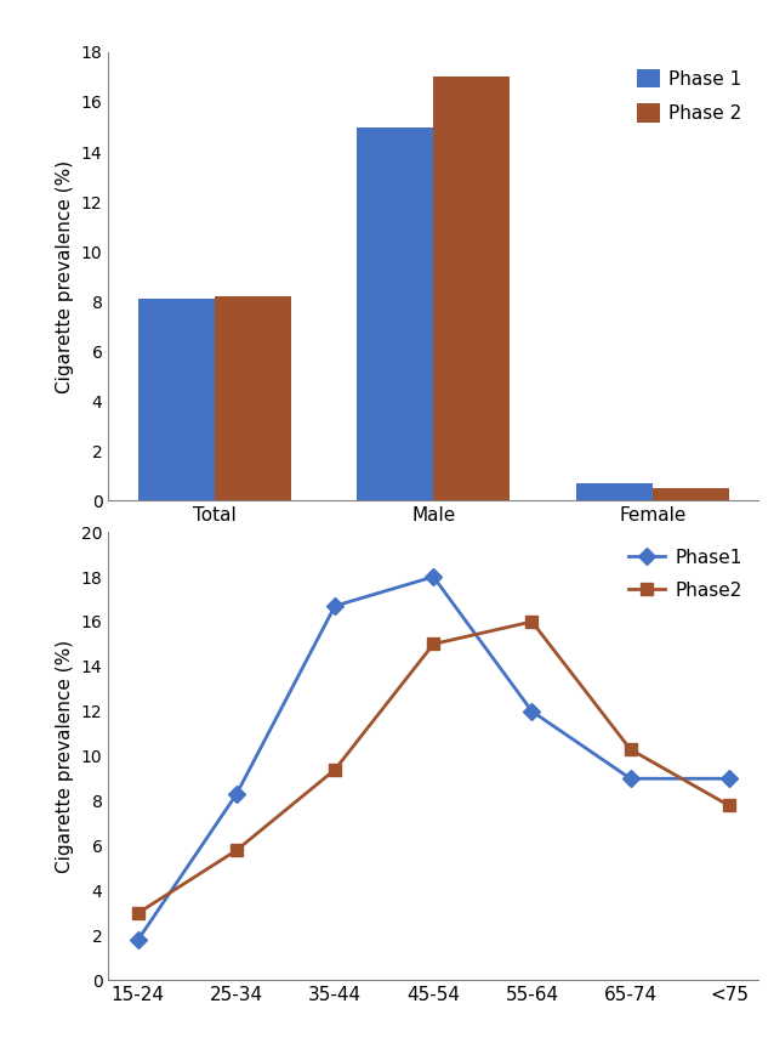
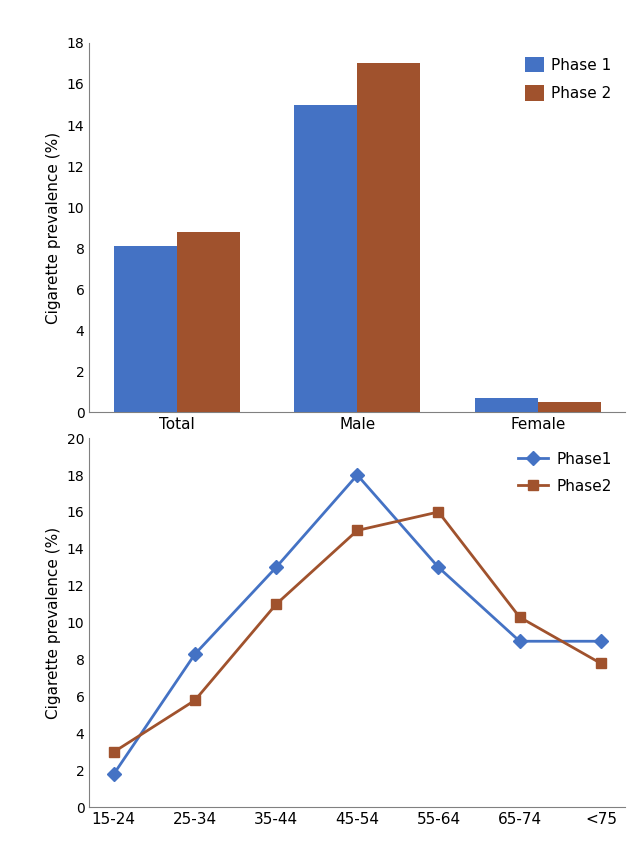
Phase 2/Total: 8.2 -> 8.8
Phase1/35-44: 16.7 -> 13.0
Phase2/35-44: 9.4 -> 11.0
Phase1/55-64: 12.0 -> 13.0
